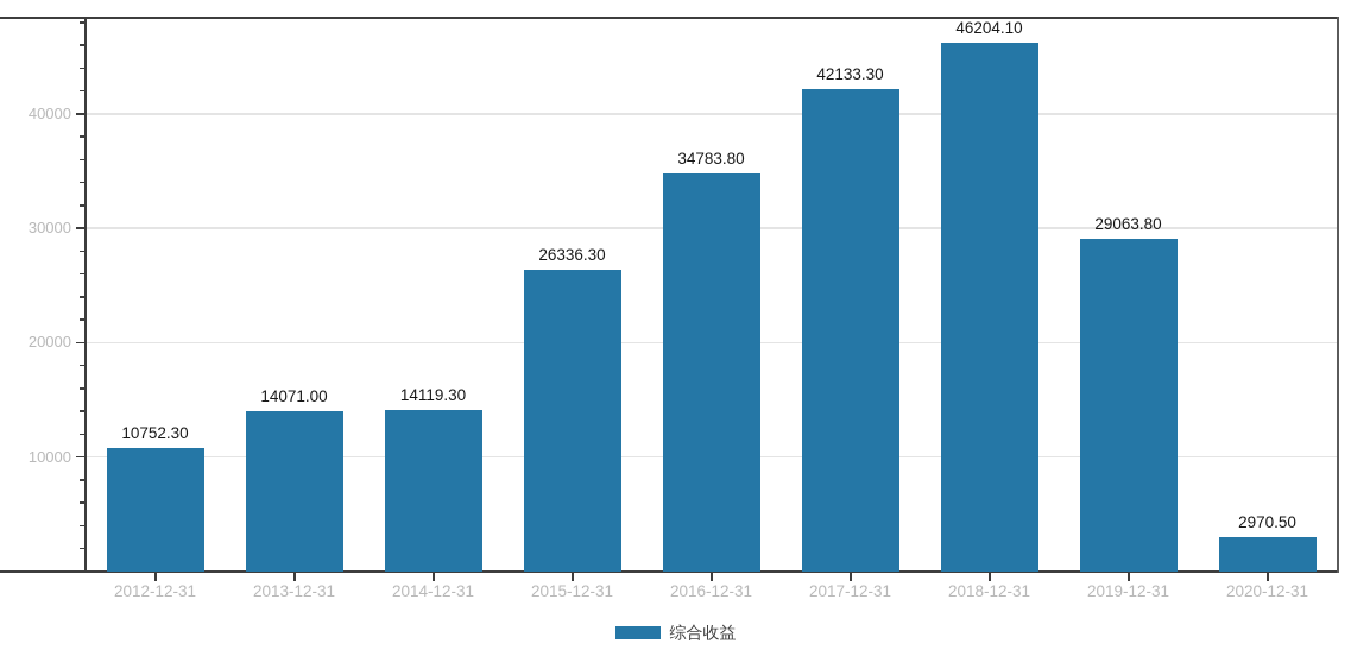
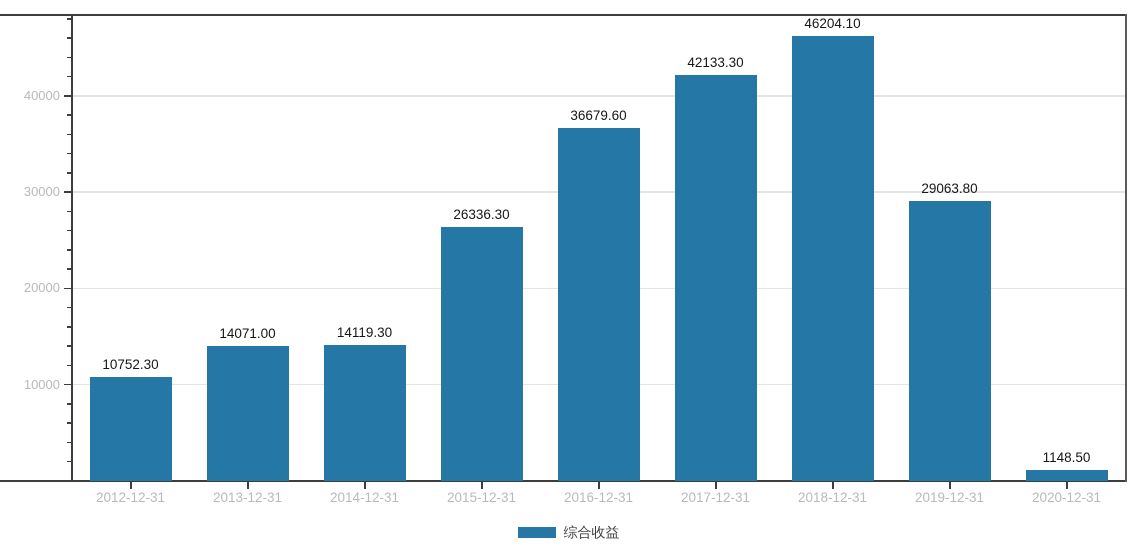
2016-12-31: 34783.80 -> 36679.60
2020-12-31: 2970.50 -> 1148.50
